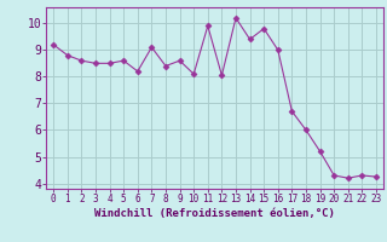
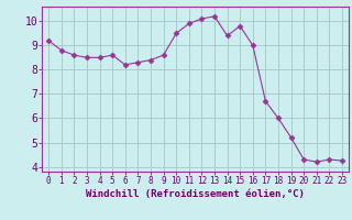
7: 9.10 -> 8.30
10: 8.10 -> 9.50
12: 8.05 -> 10.10
